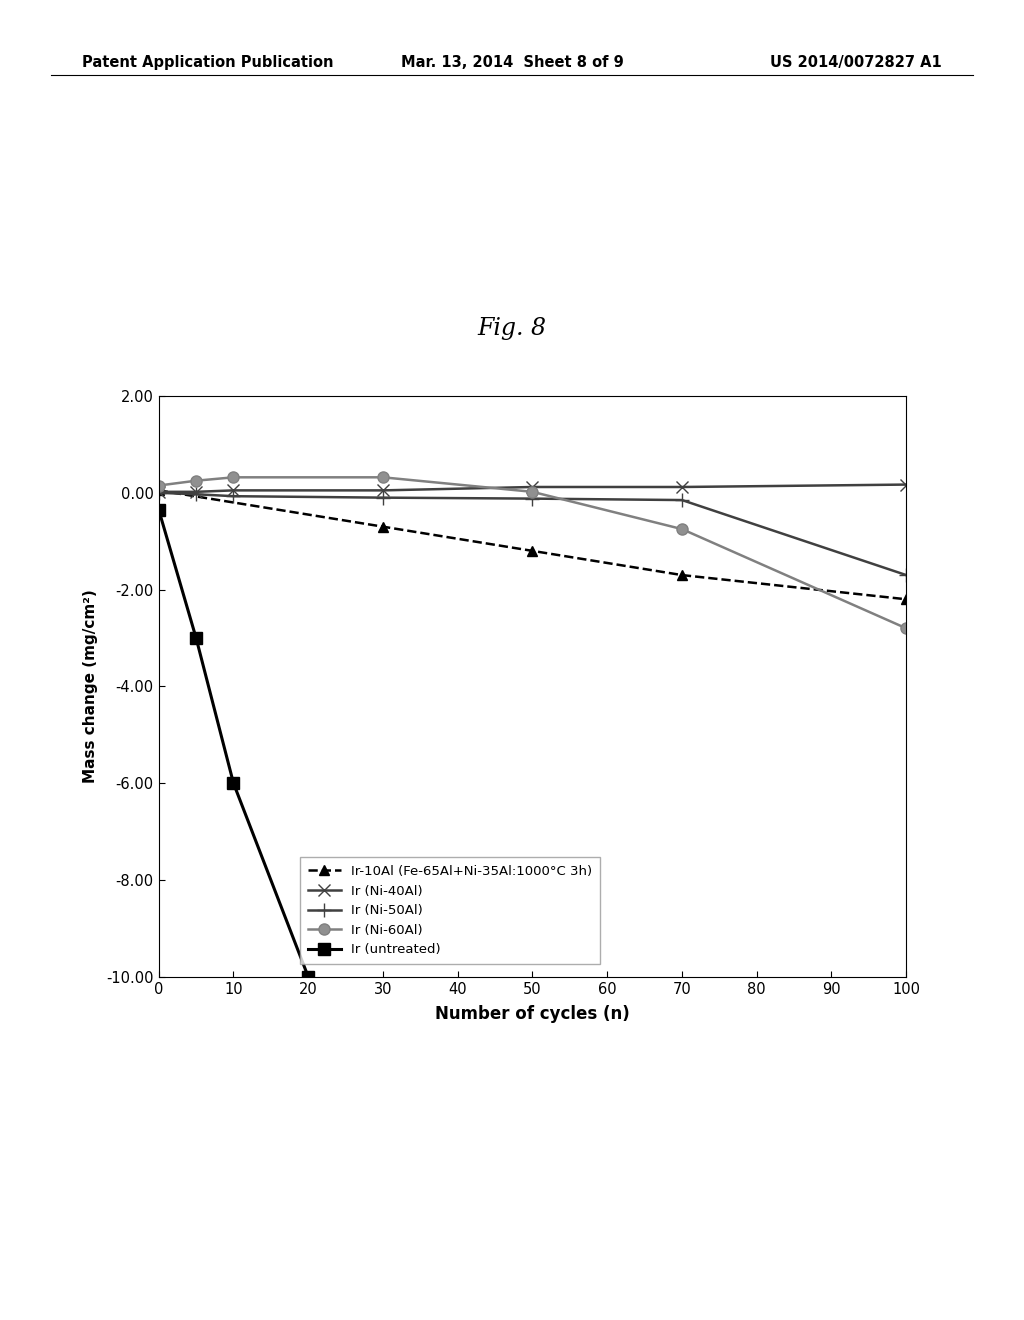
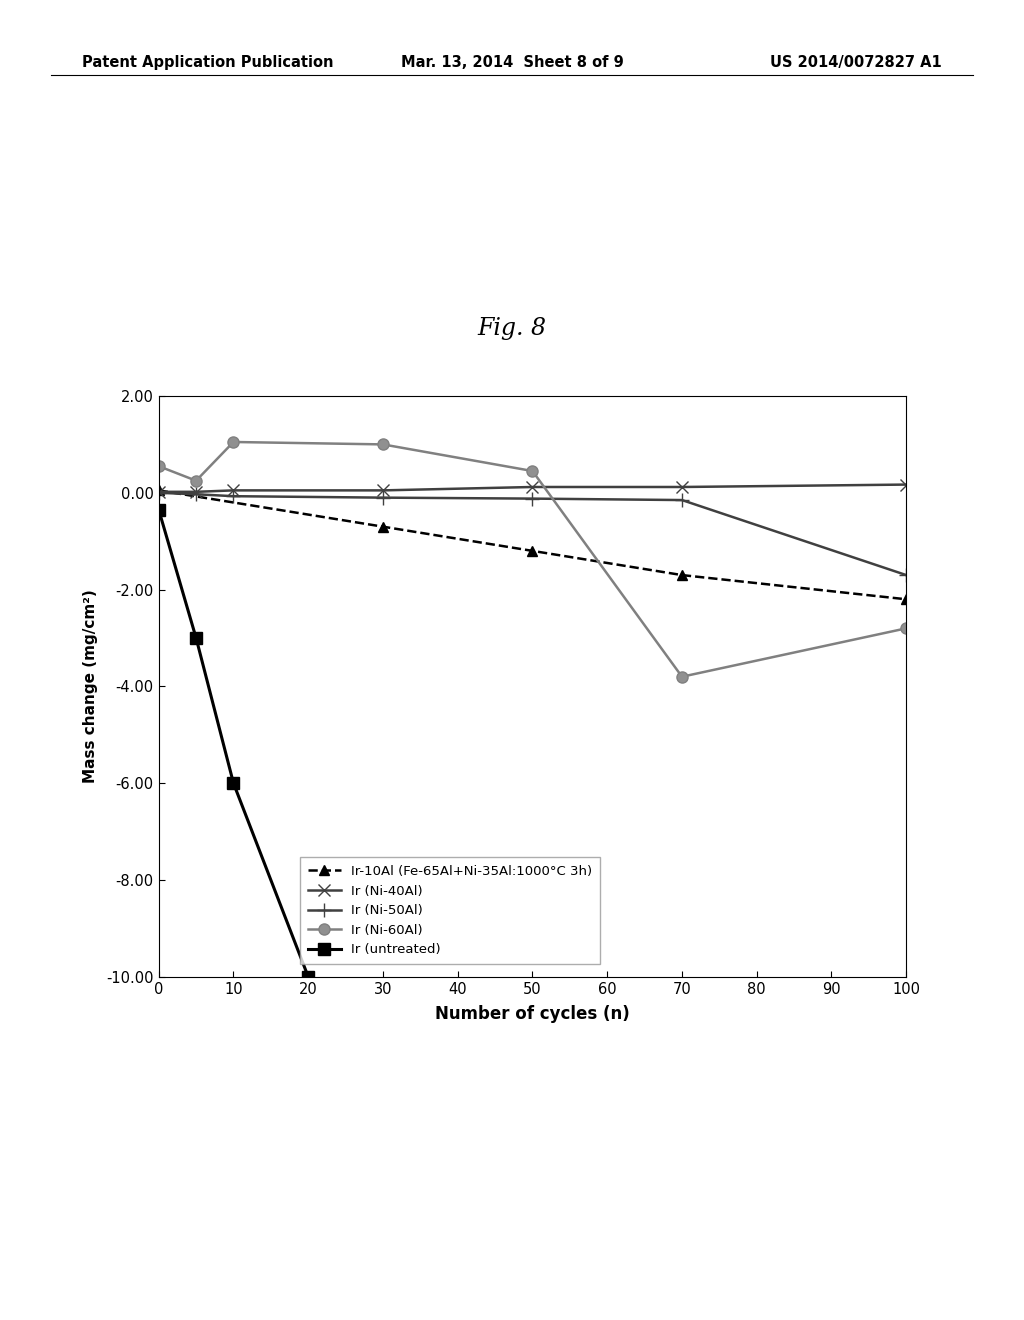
Ir (Ni-60Al)/0: 0.15 -> 0.55
Ir (Ni-60Al)/10: 0.32 -> 1.05
Ir (Ni-60Al)/30: 0.32 -> 1.00
Ir (Ni-60Al)/50: 0.02 -> 0.45
Ir (Ni-60Al)/70: -0.75 -> -3.80
